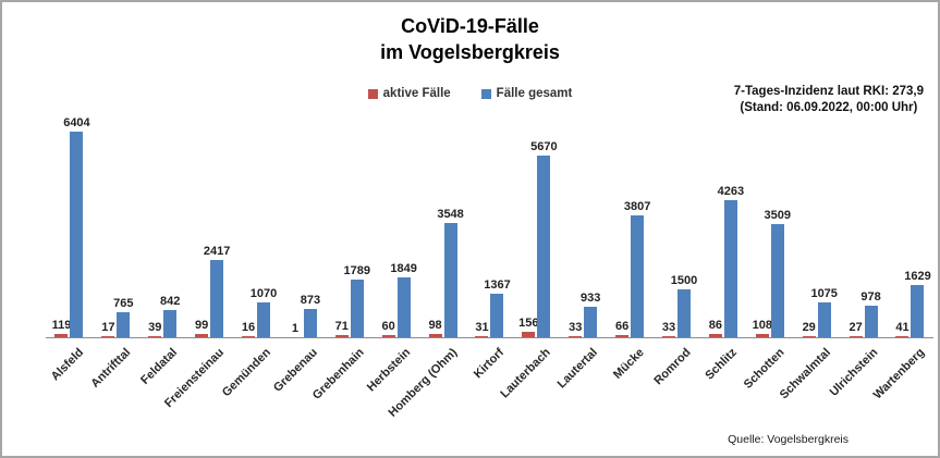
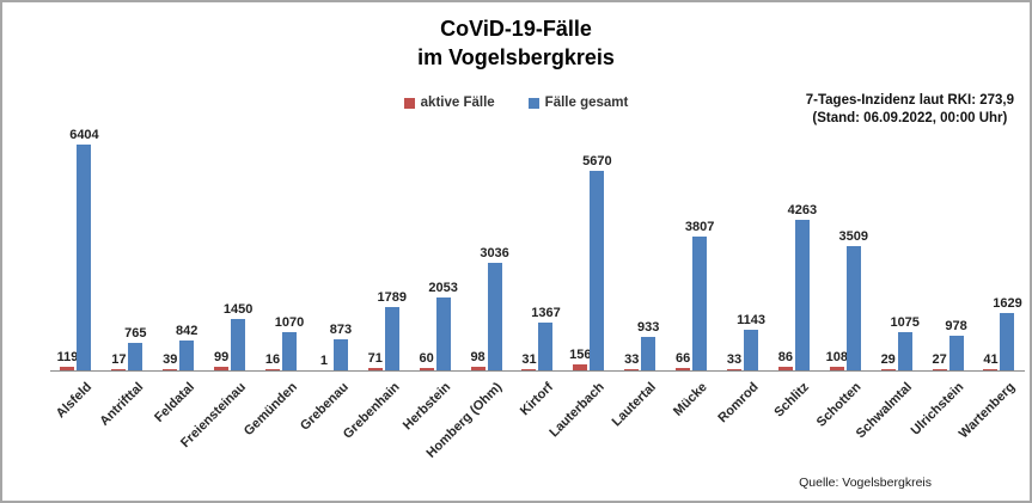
Fälle gesamt/Freiensteinau: 2417 -> 1450
Fälle gesamt/Herbstein: 1849 -> 2053
Fälle gesamt/Homberg (Ohm): 3548 -> 3036
Fälle gesamt/Romrod: 1500 -> 1143
